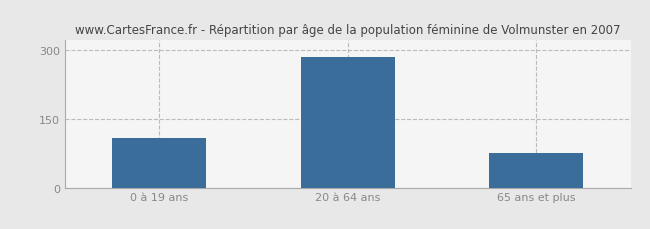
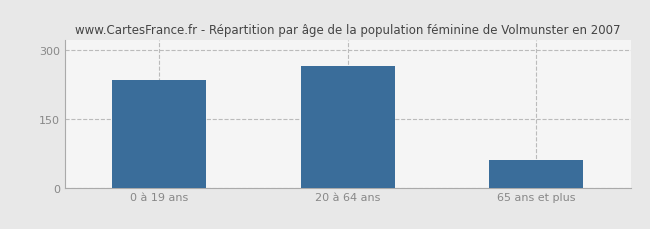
0 à 19 ans: 108 -> 235
20 à 64 ans: 283 -> 265
65 ans et plus: 75 -> 60
